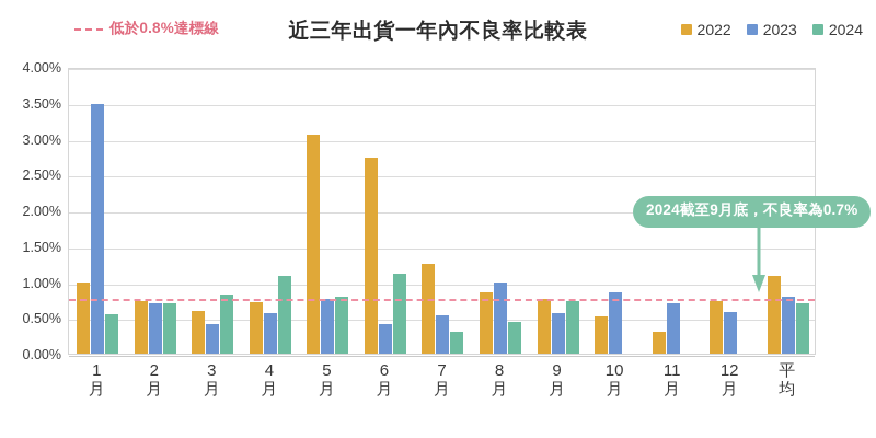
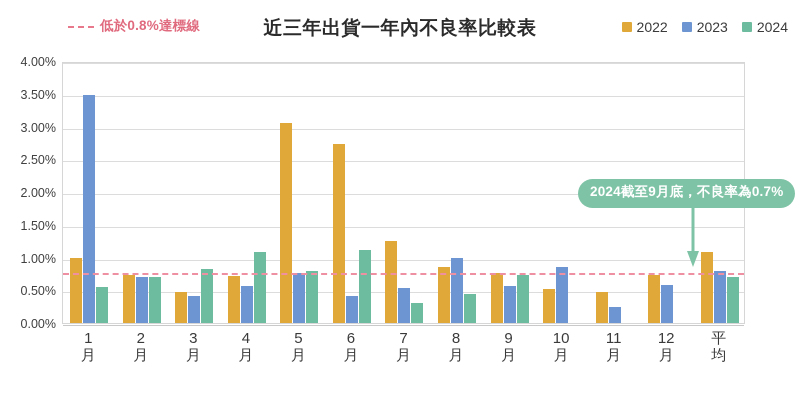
2022/3月: 0.6% -> 0.5%
2022/11月: 0.3% -> 0.5%
2023/11月: 0.7% -> 0.2%
